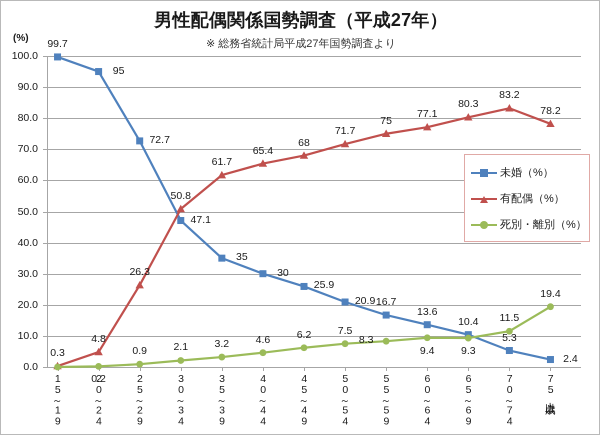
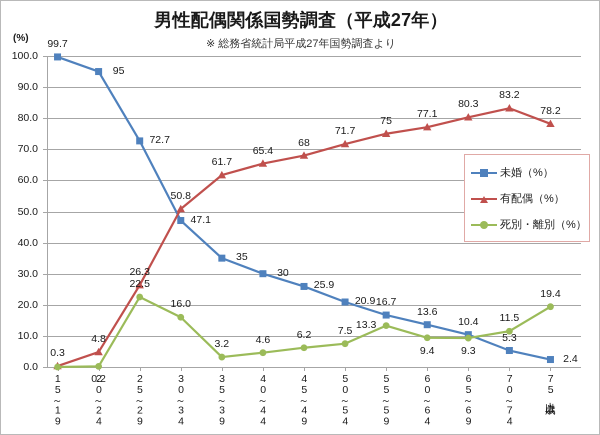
死別・離別（%）/25～29歳: 0.9 -> 22.5
死別・離別（%）/30～34歳: 2.1 -> 16.0
死別・離別（%）/55～59歳: 8.3 -> 13.3
